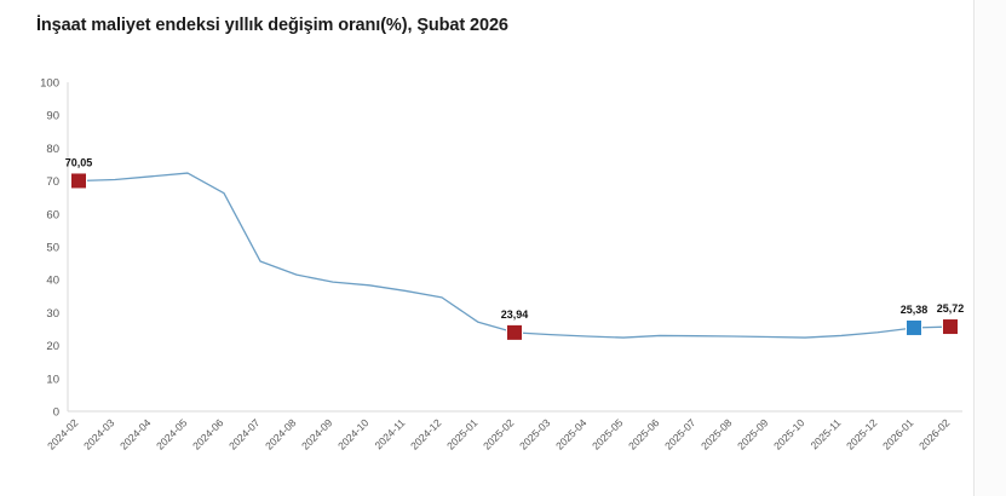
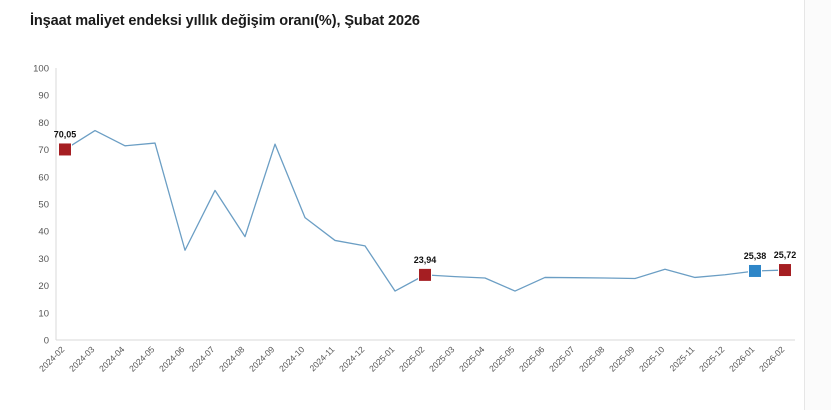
2024-03: 70 -> 77
2024-06: 66 -> 33
2024-07: 46 -> 55
2024-08: 42 -> 38
2024-09: 39 -> 72
2024-10: 38 -> 45
2025-01: 27 -> 18
2025-05: 22 -> 18
2025-10: 22 -> 26
